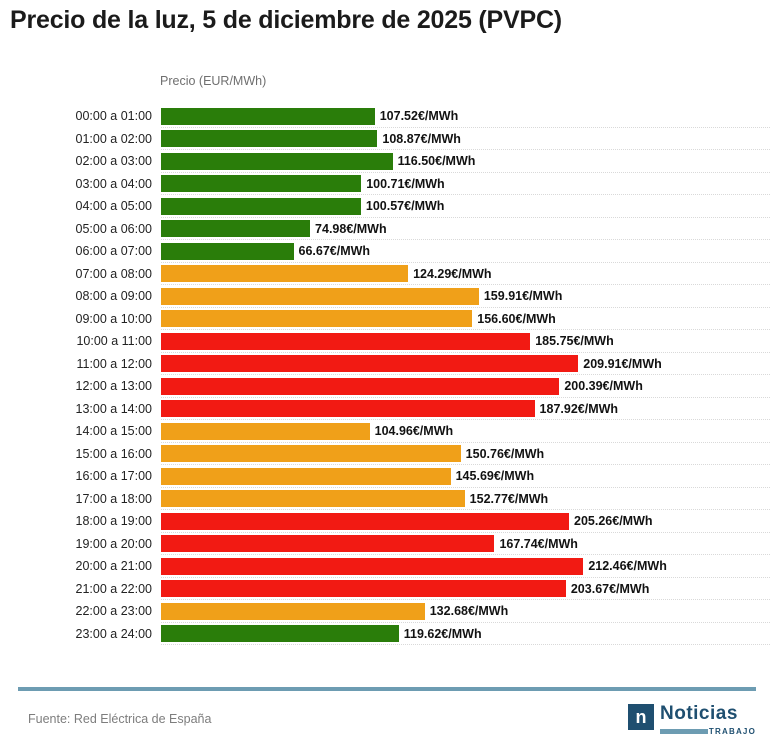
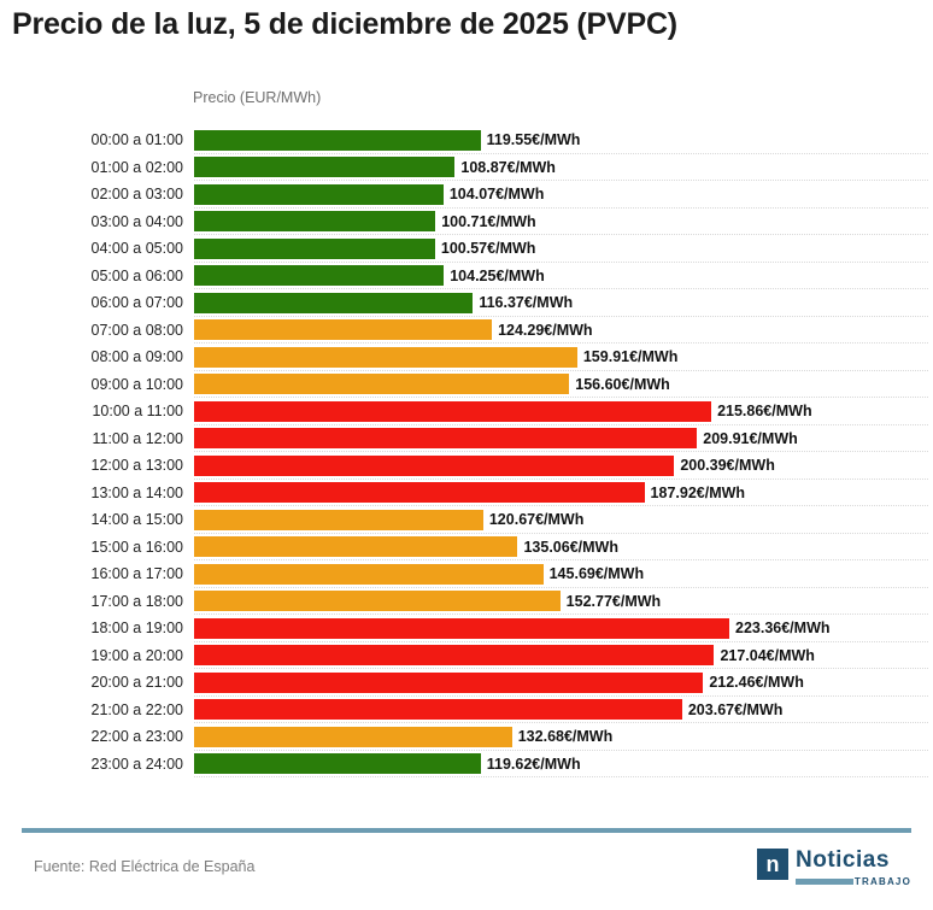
00:00 a 01:00: 107.52 -> 119.55
02:00 a 03:00: 116.50 -> 104.07
05:00 a 06:00: 74.98 -> 104.25
06:00 a 07:00: 66.67 -> 116.37
10:00 a 11:00: 185.75 -> 215.86
14:00 a 15:00: 104.96 -> 120.67
15:00 a 16:00: 150.76 -> 135.06
18:00 a 19:00: 205.26 -> 223.36
19:00 a 20:00: 167.74 -> 217.04
